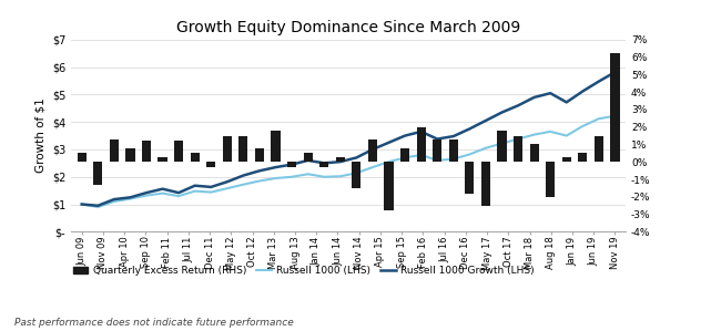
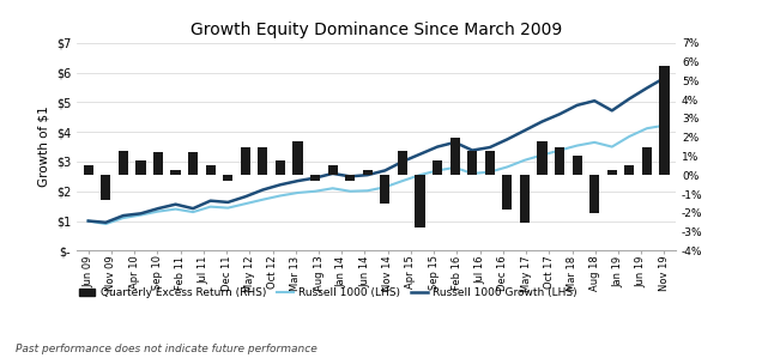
Quarterly Excess Return (RHS)/Nov 19: 6.2% -> 5.8%
